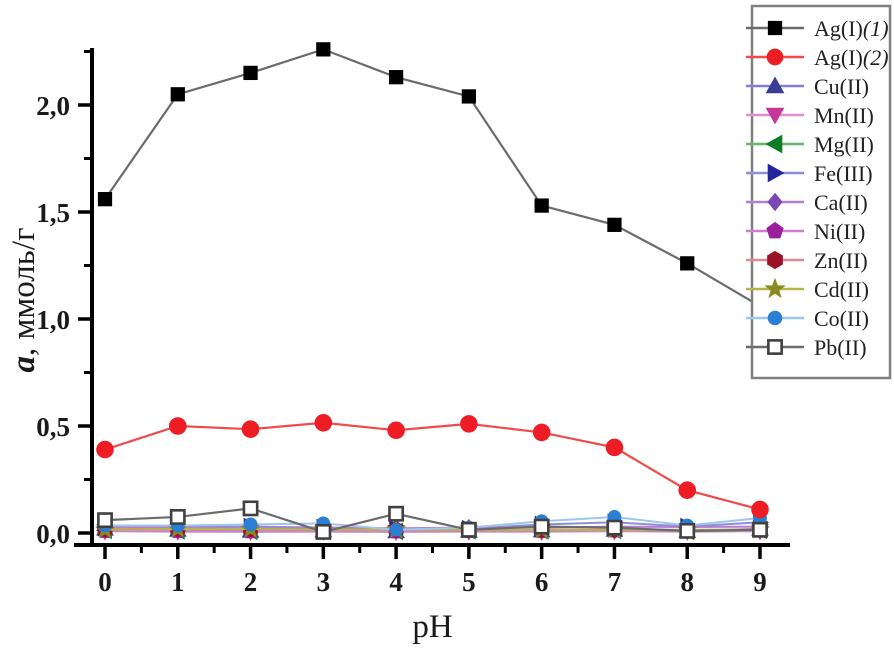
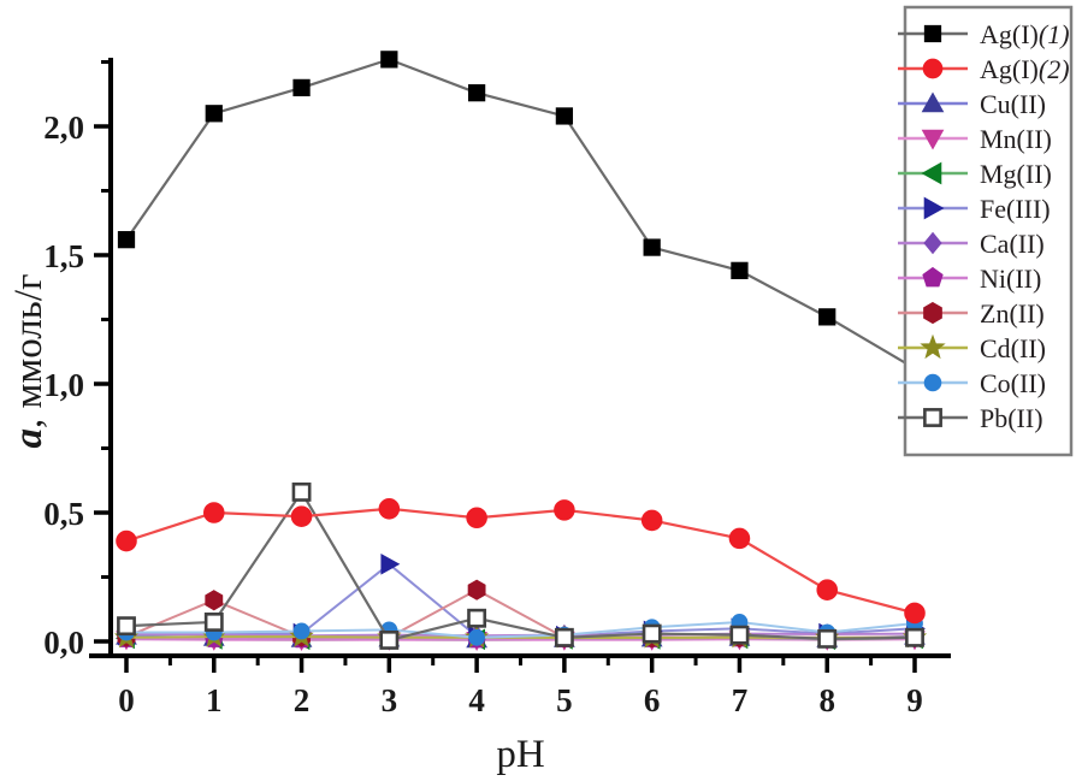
Zn(II)/1: 0,02 -> 0,16
Pb(II)/2: 0,12 -> 0,58
Fe(III)/3: 0,03 -> 0,30
Zn(II)/4: 0,02 -> 0,20
